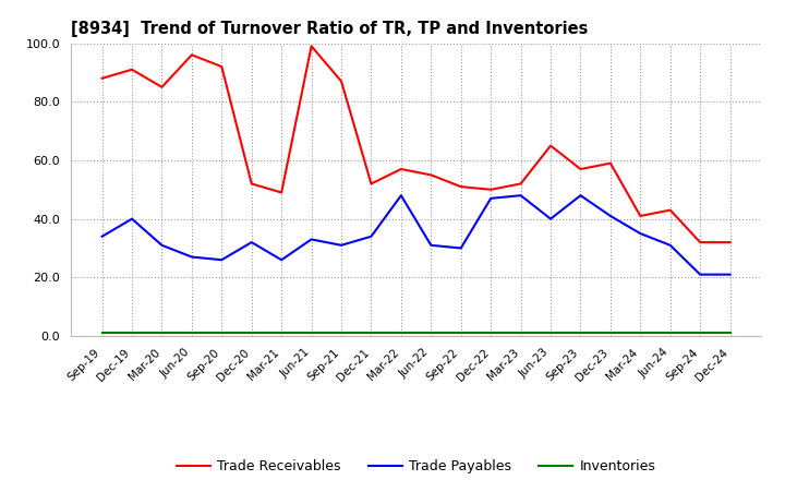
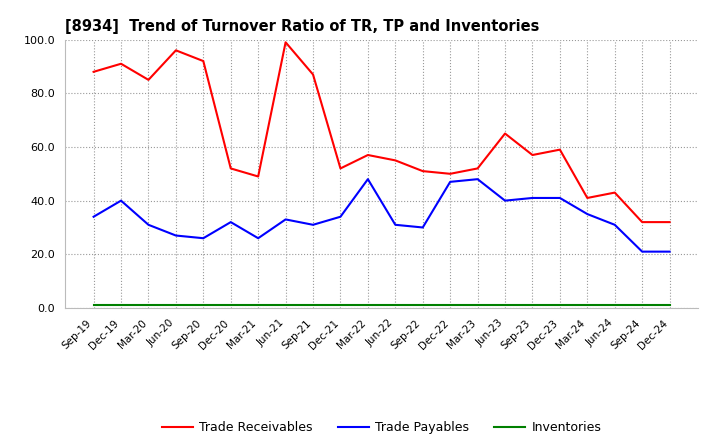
Trade Payables/Sep-23: 48 -> 41
